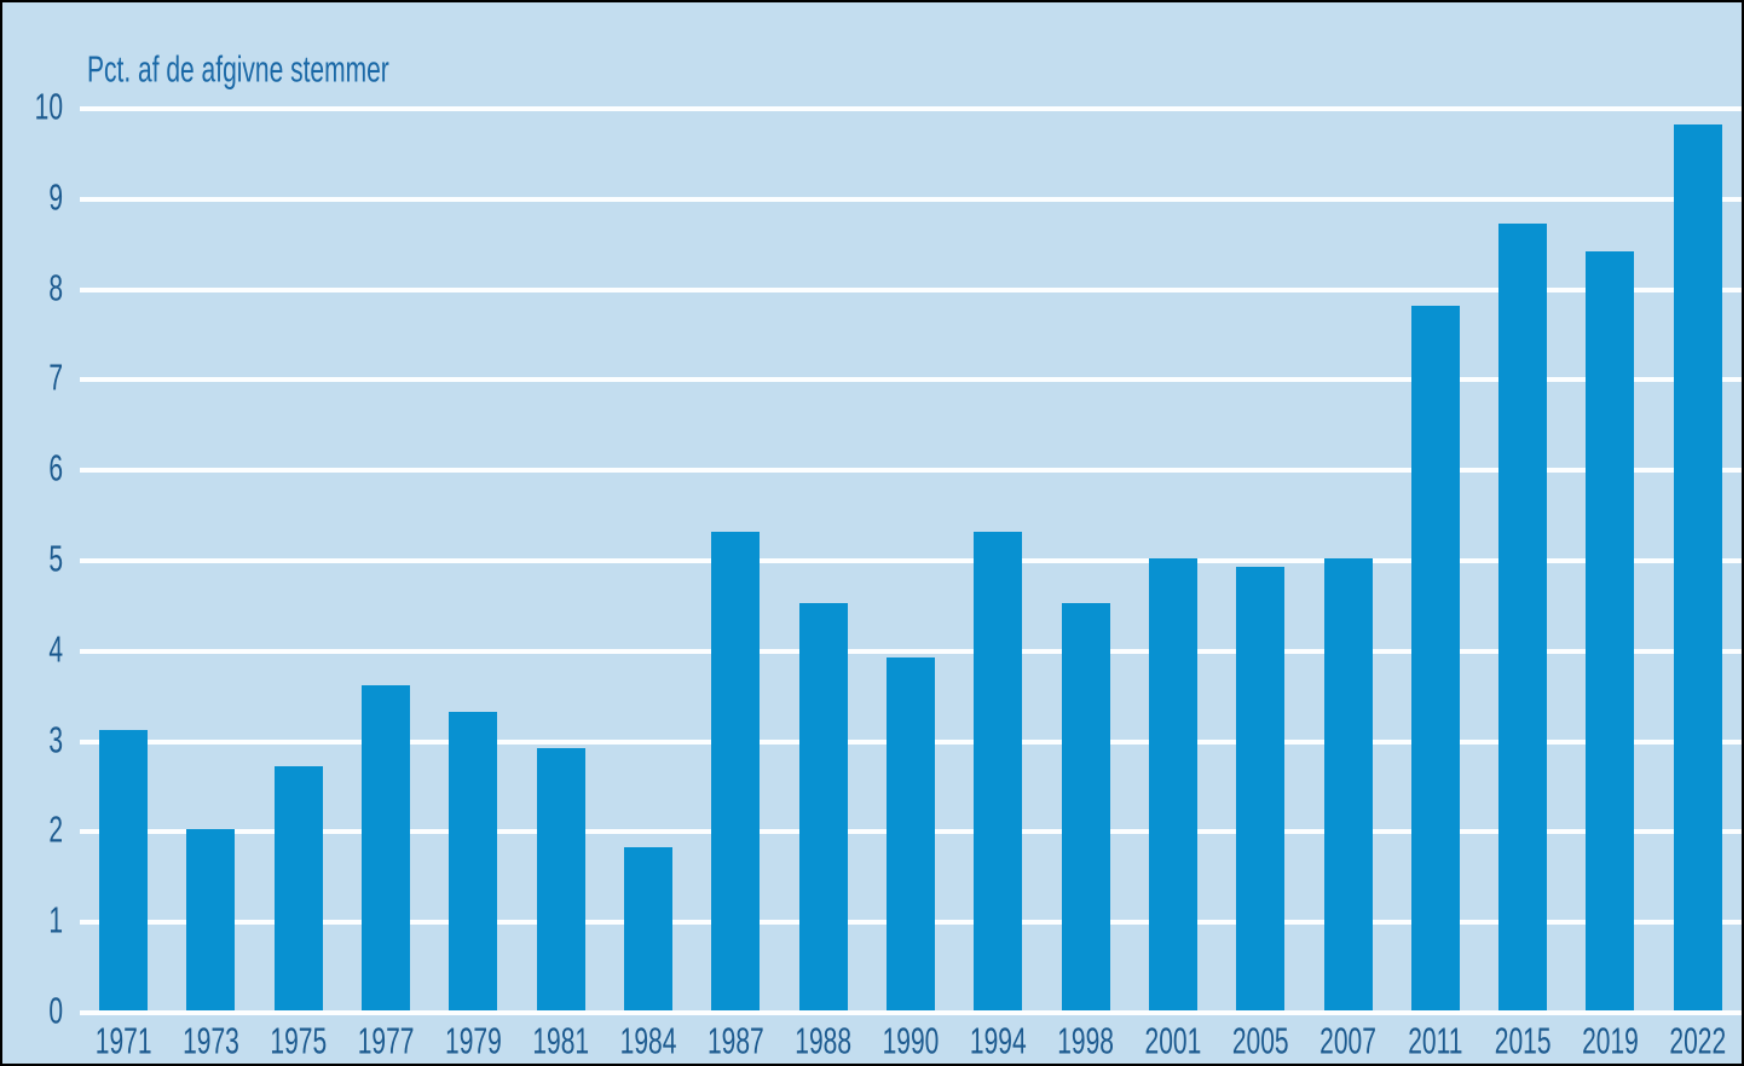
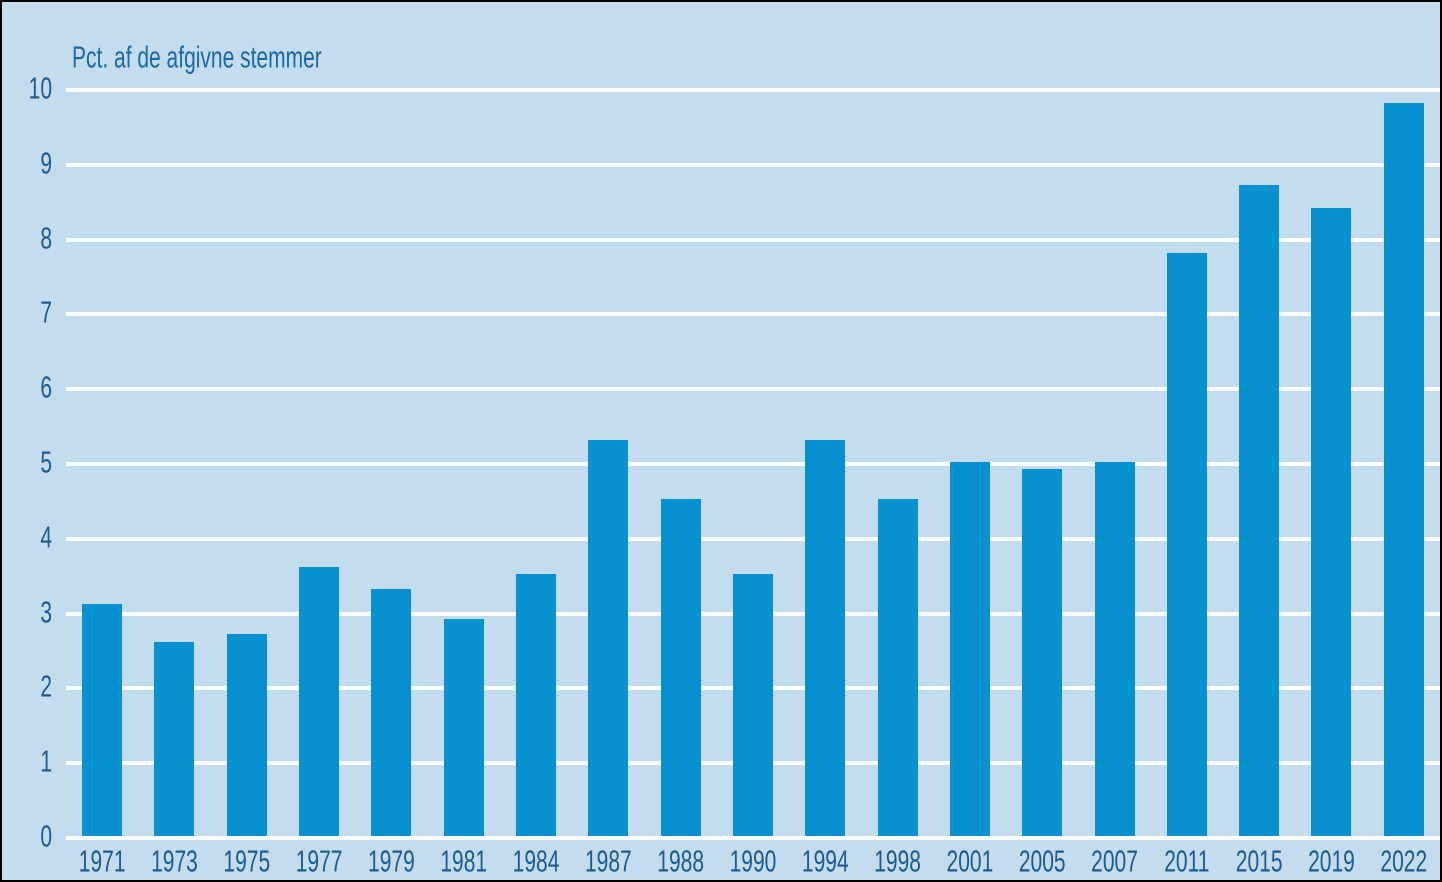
1973: 2.0 -> 2.6
1984: 1.8 -> 3.5
1990: 3.9 -> 3.5
